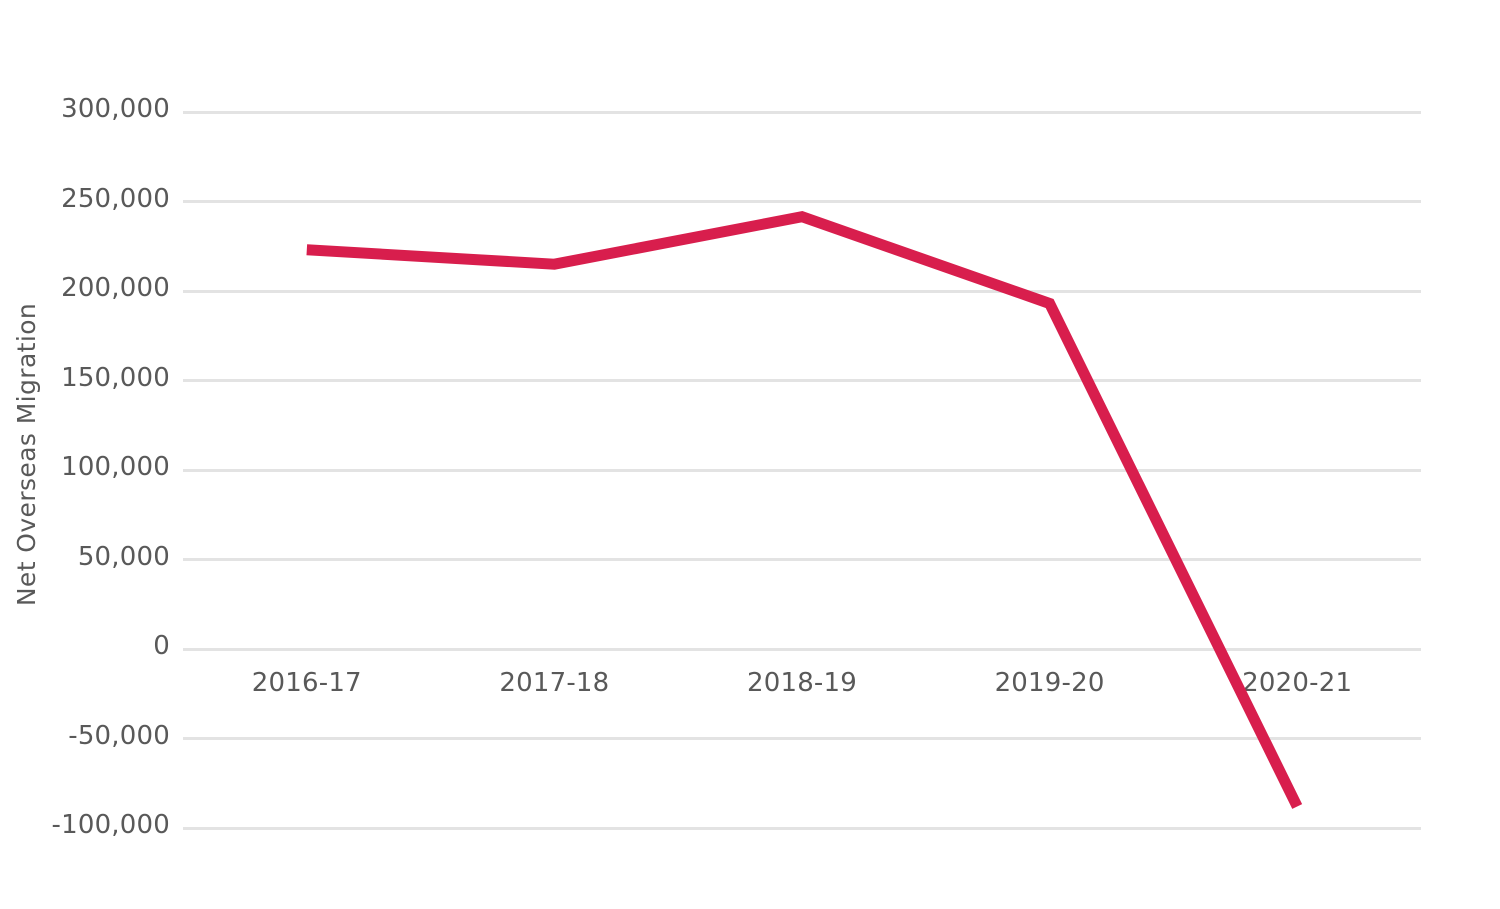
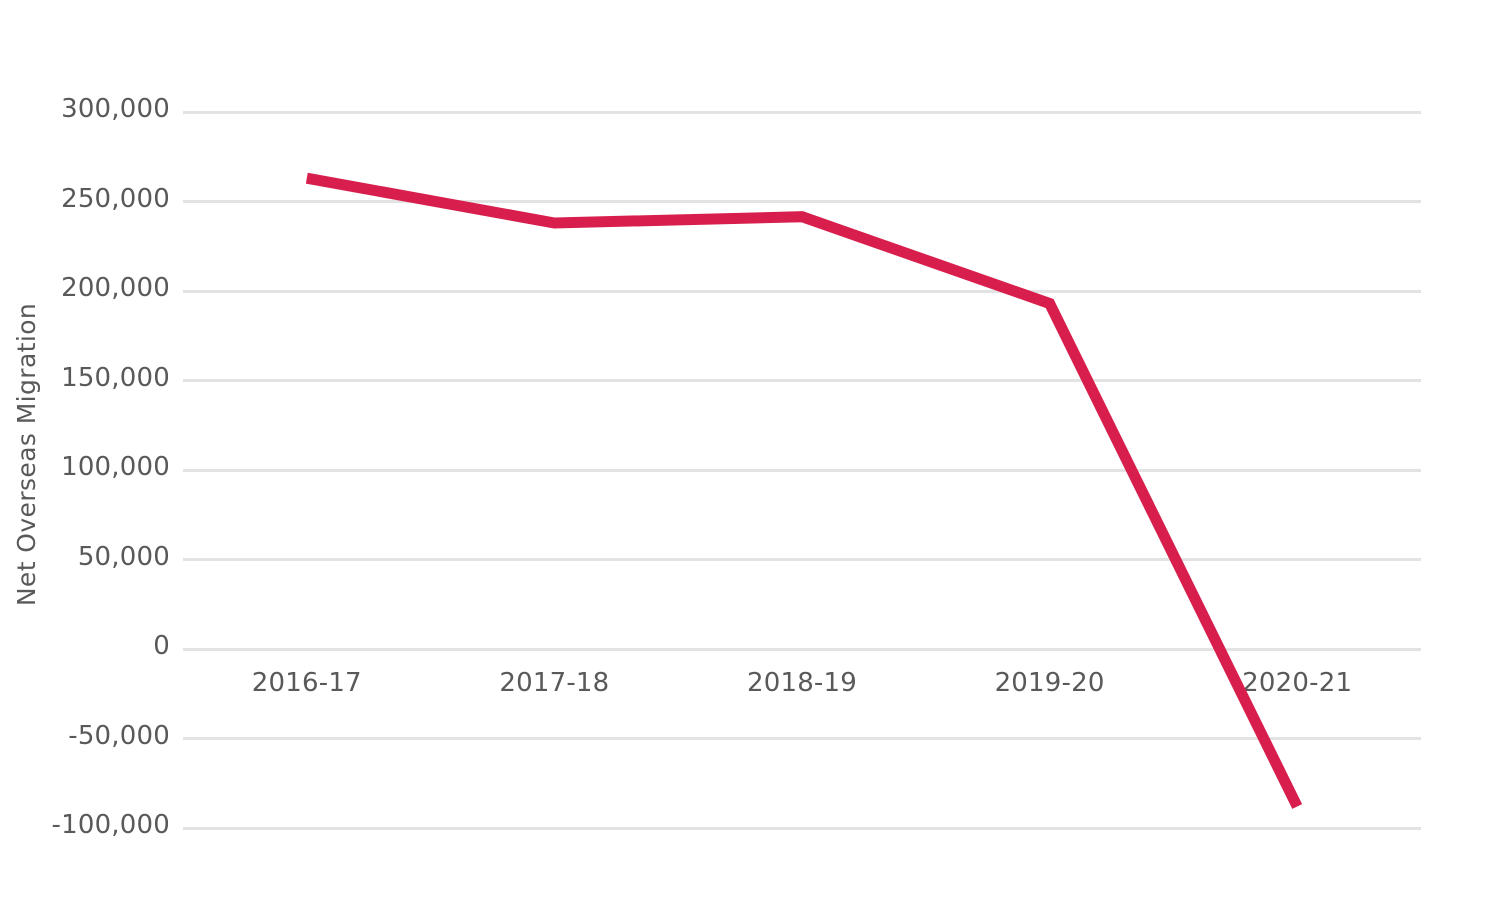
2016-17: 223000 -> 263000
2017-18: 215000 -> 238000
